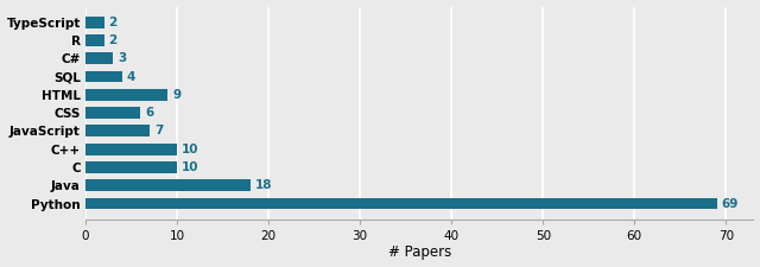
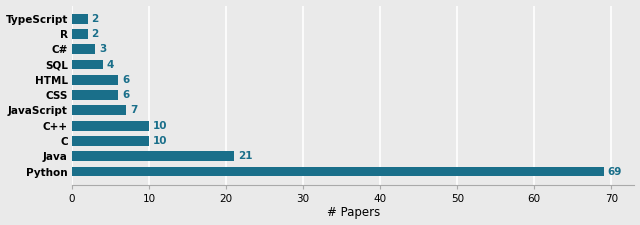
HTML: 9 -> 6
Java: 18 -> 21
